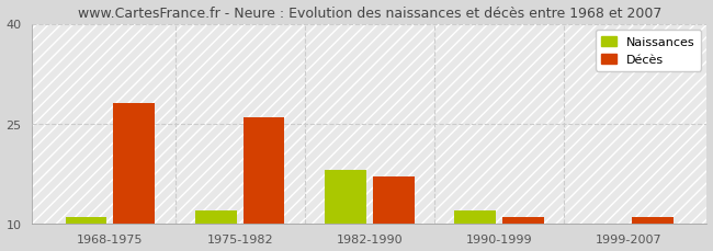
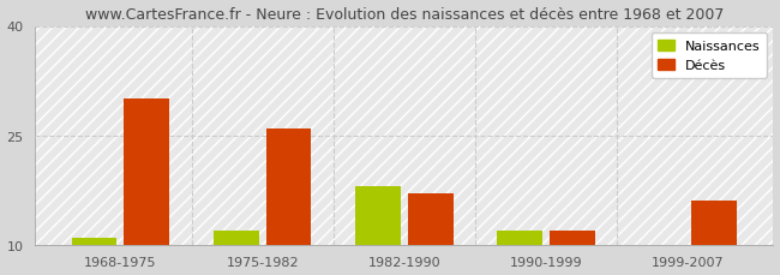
Décès/1968-1975: 28 -> 30
Décès/1990-1999: 11 -> 12
Décès/1999-2007: 11 -> 16
